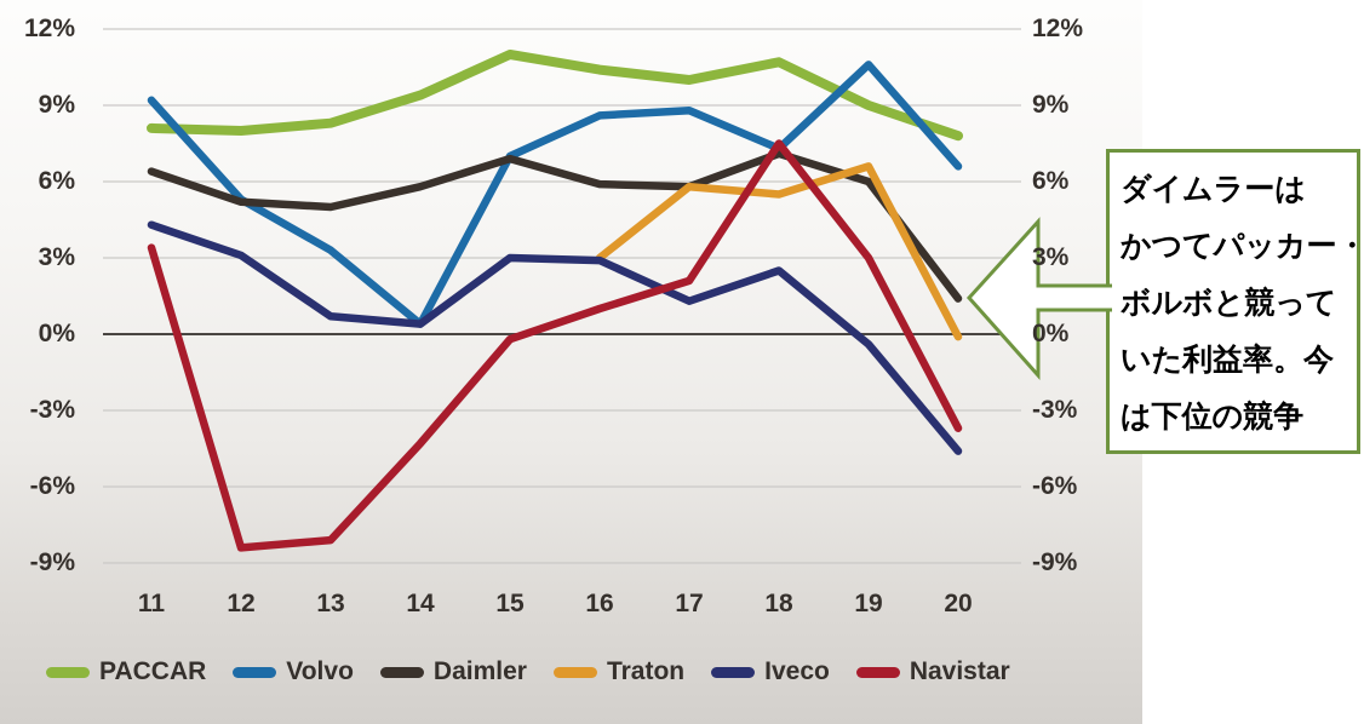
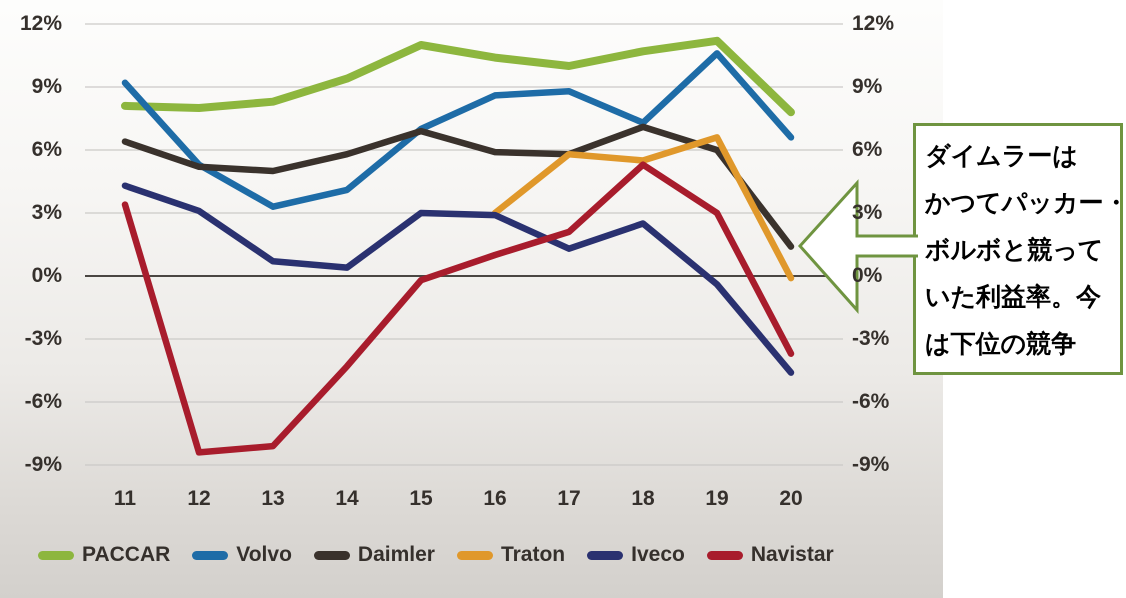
Volvo/14: 0.4% -> 4.1%
Navistar/18: 7.5% -> 5.3%
PACCAR/19: 9.0% -> 11.2%
